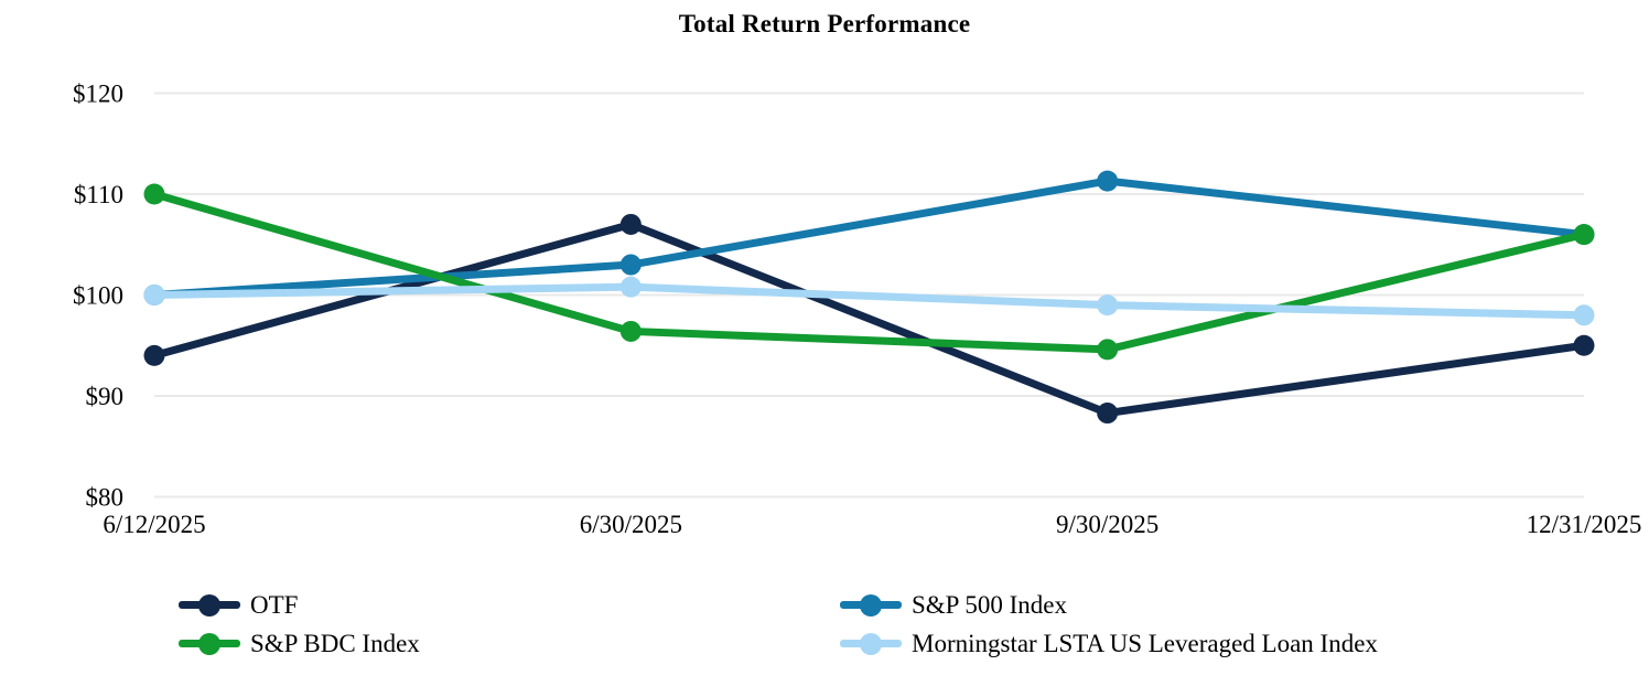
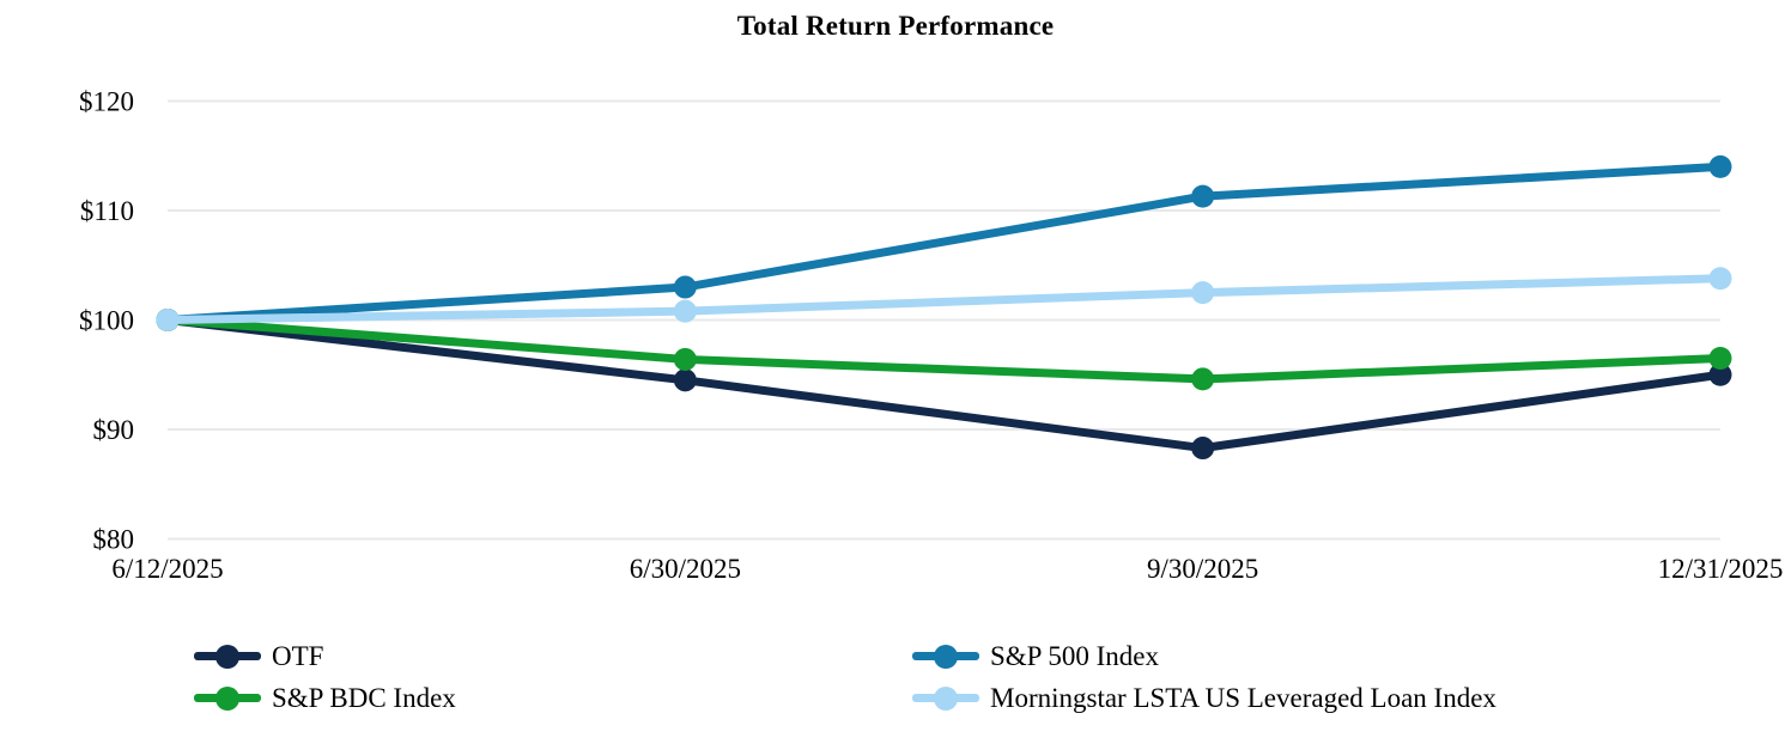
OTF/6/12/2025: $94 -> $100
S&P BDC Index/6/12/2025: $110 -> $100
OTF/6/30/2025: $107 -> $94
Morningstar LSTA US Leveraged Loan Index/9/30/2025: $99 -> $102
S&P 500 Index/12/31/2025: $106 -> $114
S&P BDC Index/12/31/2025: $106 -> $96
Morningstar LSTA US Leveraged Loan Index/12/31/2025: $98 -> $104
